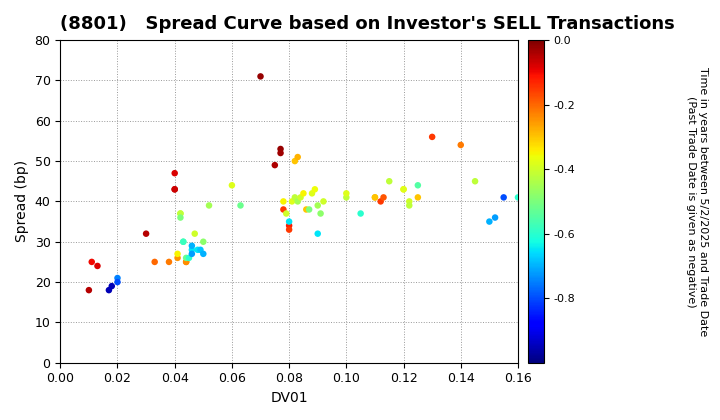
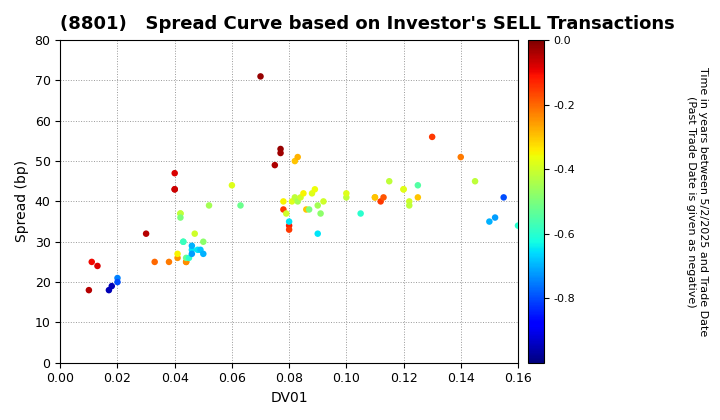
0.14: 54 -> 51
0.16: 41 -> 34
